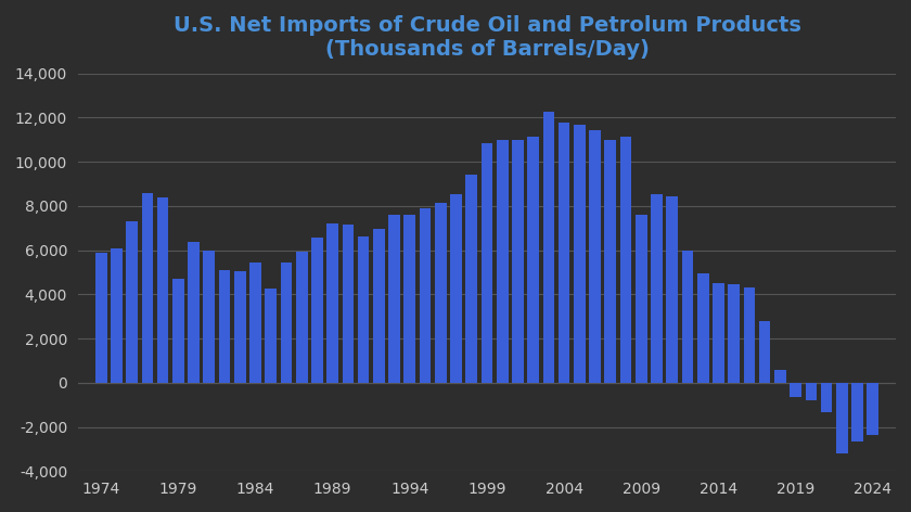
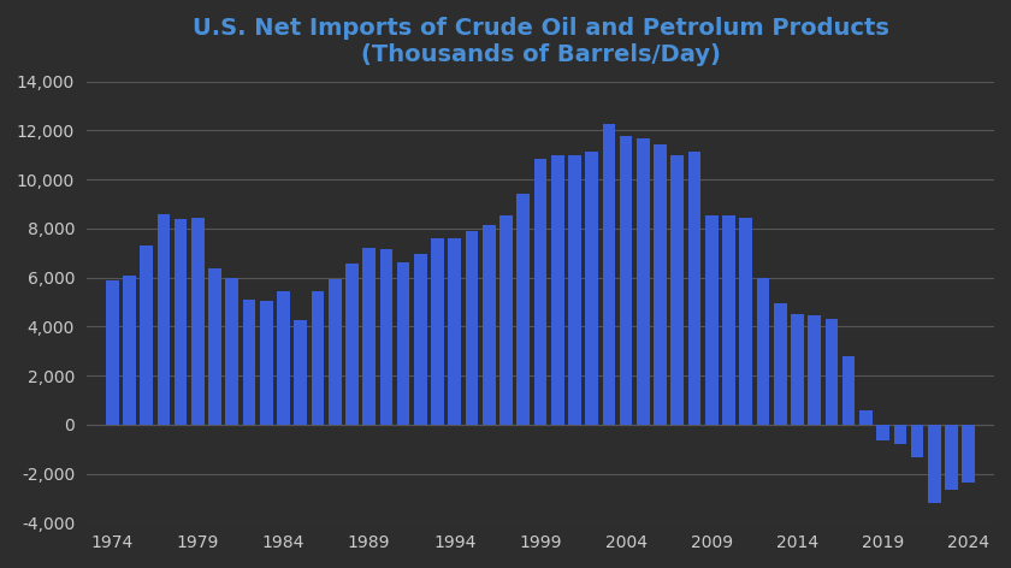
1979: 4,700 -> 8,460
2009: 7,600 -> 8,510
